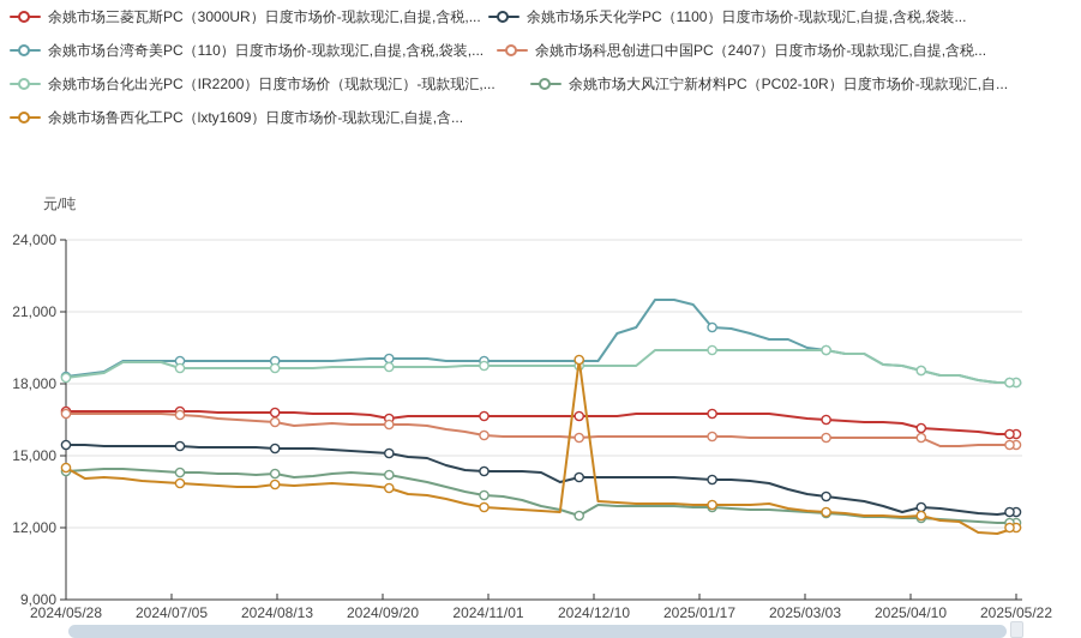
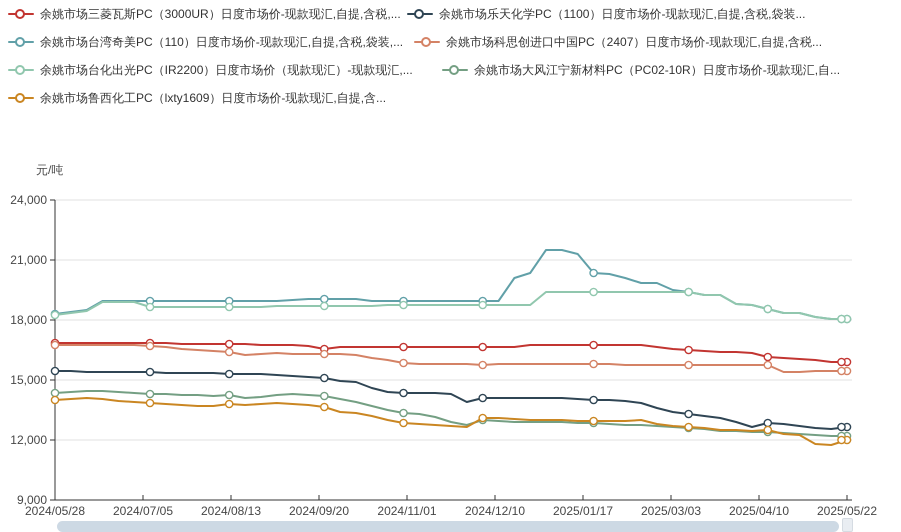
余姚市场鲁西化工PC（lxty1609）日度市场价-现款现汇,自提,含.../2024/05/28: 14500 -> 14000
余姚市场大风江宁新材料PC（PC02-10R）日度市场价-现款现汇,自.../2024/12/10: 12500 -> 13000
余姚市场鲁西化工PC（lxty1609）日度市场价-现款现汇,自提,含.../2024/12/10: 19000 -> 13100
